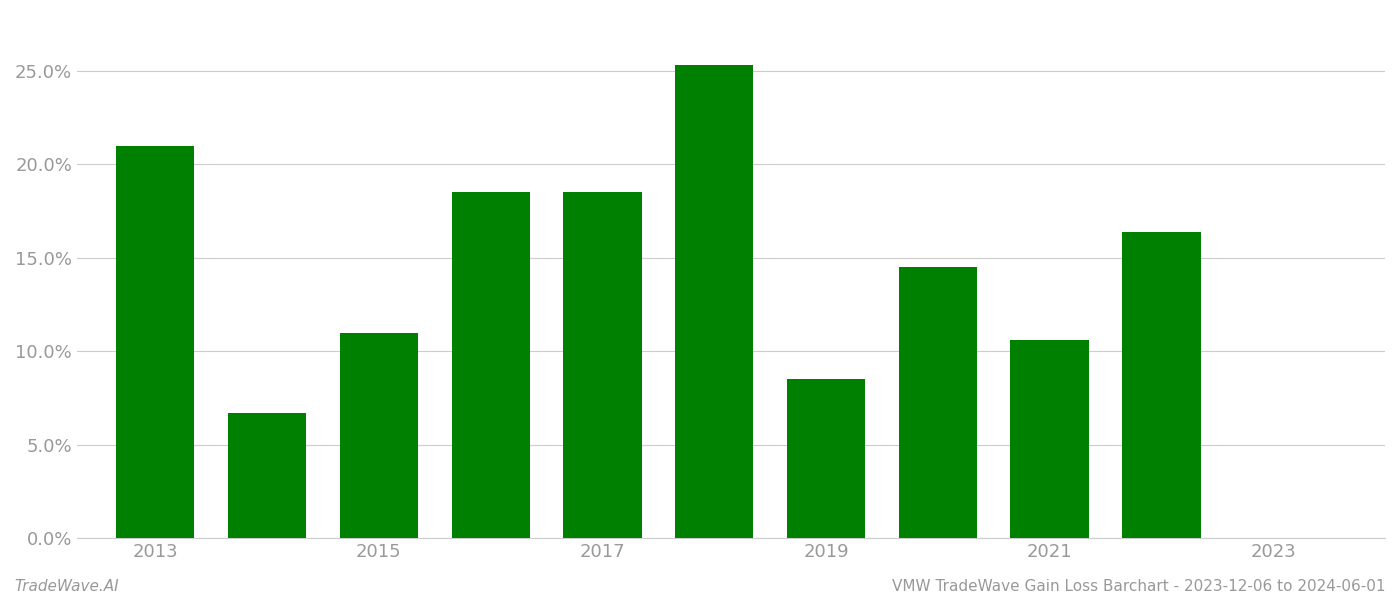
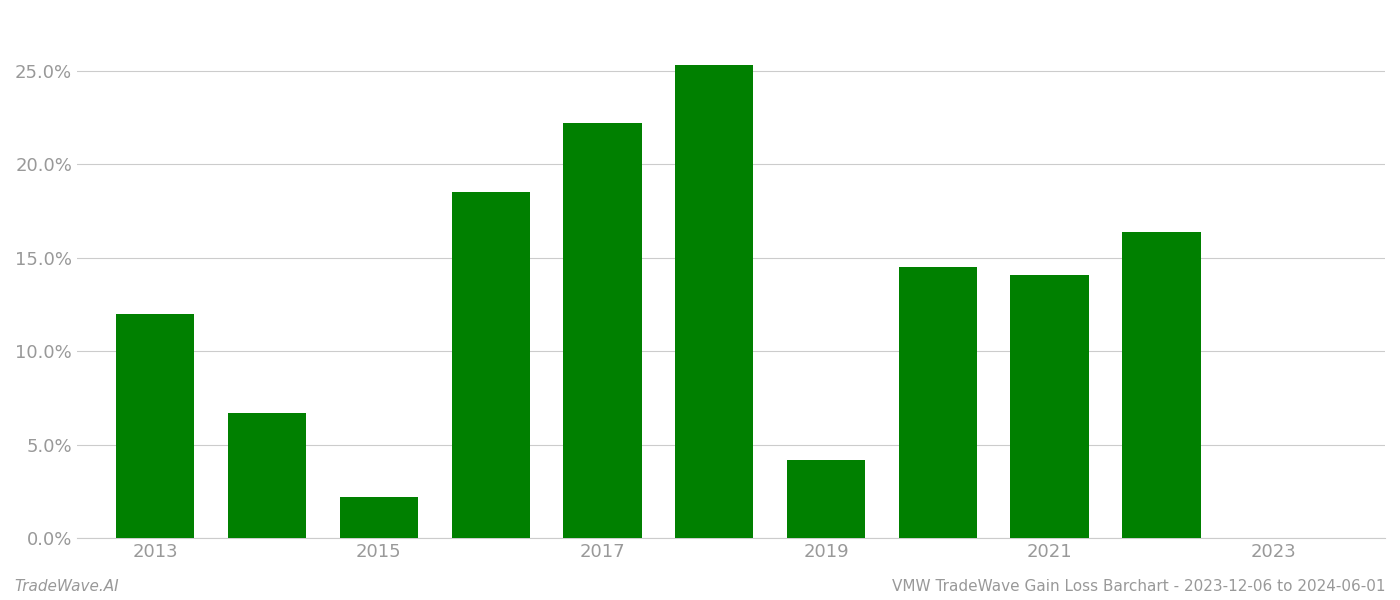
2013: 21.0% -> 12.0%
2015: 11.0% -> 2.2%
2017: 18.5% -> 22.2%
2019: 8.5% -> 4.2%
2021: 10.6% -> 14.1%
